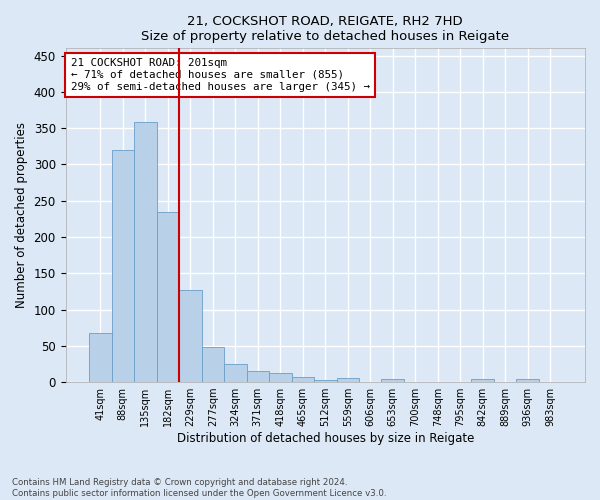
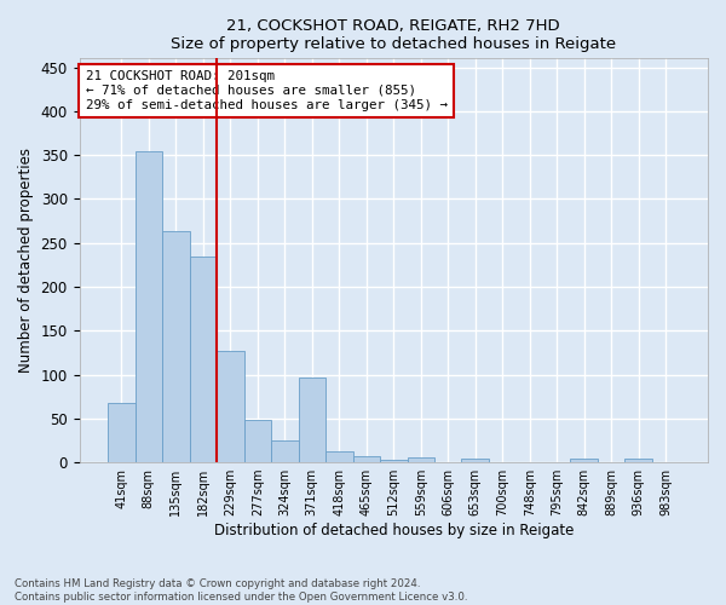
88sqm: 320 -> 354
135sqm: 358 -> 264
371sqm: 15 -> 96
